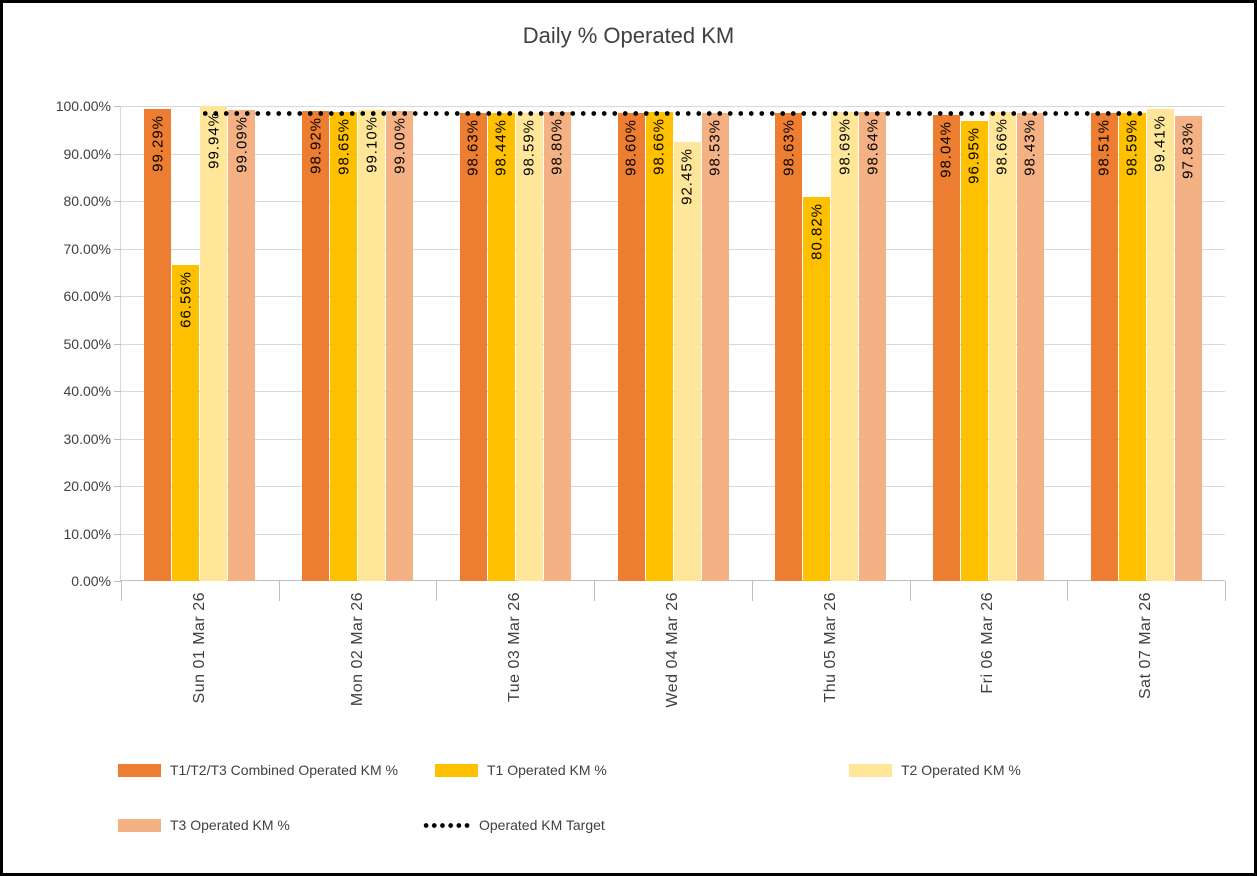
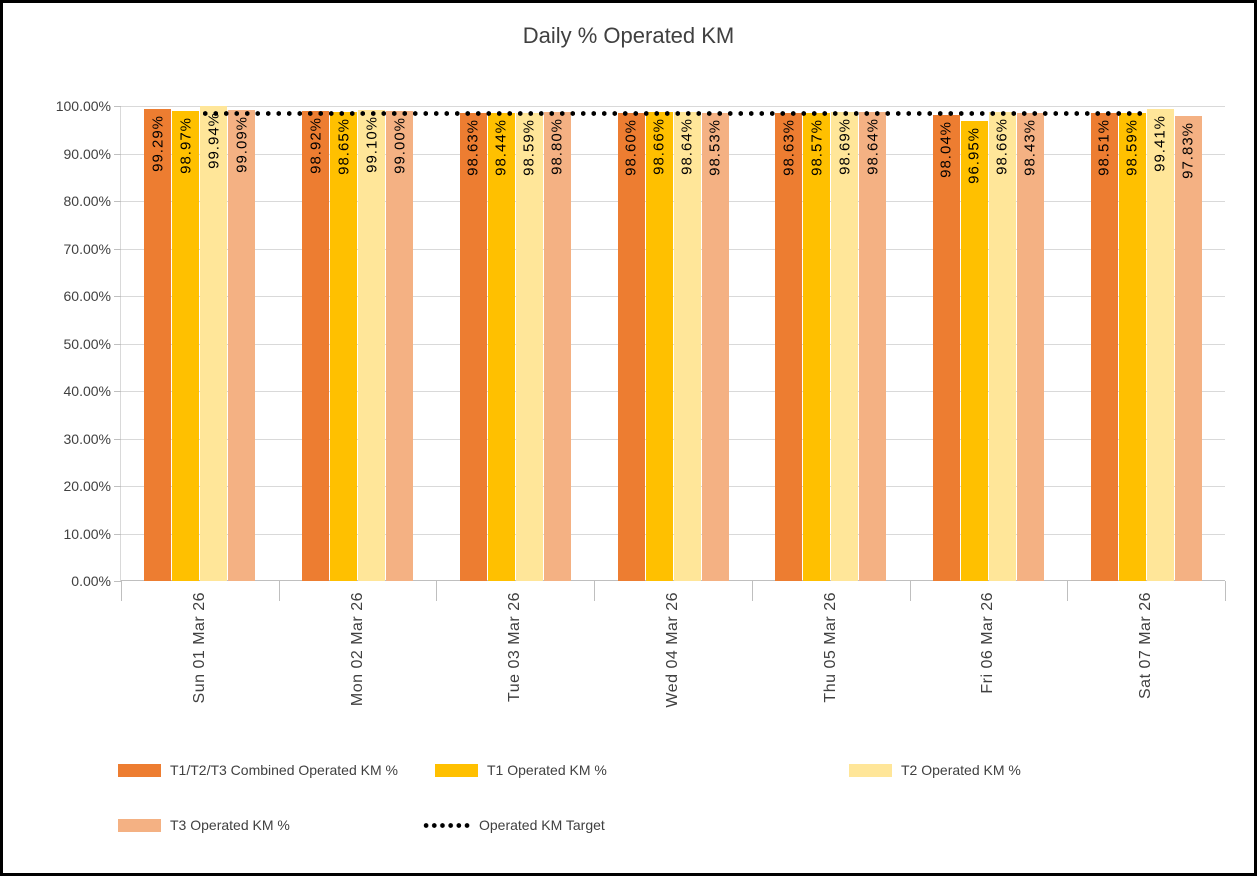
T1 Operated KM %/Sun 01 Mar 26: 66.56% -> 98.97%
T2 Operated KM %/Wed 04 Mar 26: 92.45% -> 98.64%
T1 Operated KM %/Thu 05 Mar 26: 80.82% -> 98.57%
